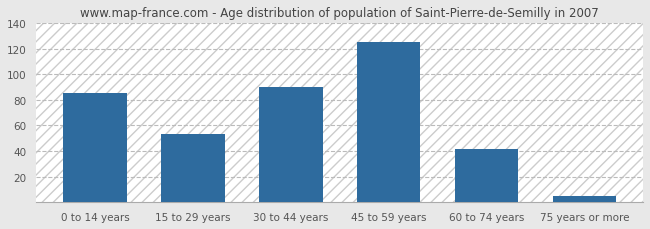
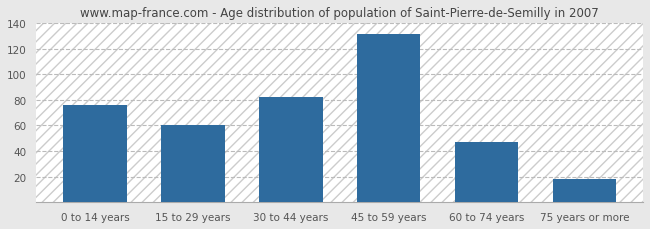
0 to 14 years: 85 -> 76
15 to 29 years: 53 -> 60
30 to 44 years: 90 -> 82
45 to 59 years: 125 -> 131
60 to 74 years: 42 -> 47
75 years or more: 5 -> 18
